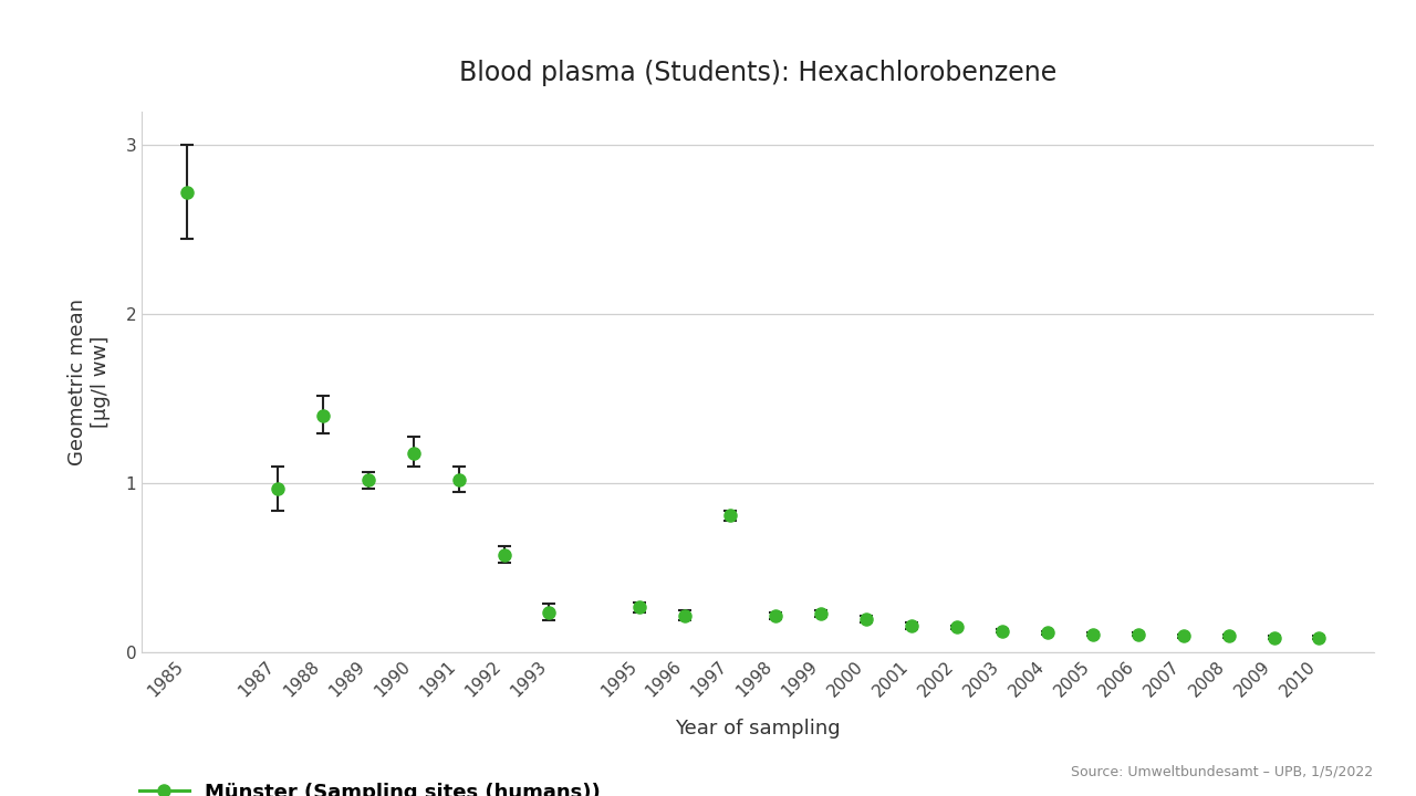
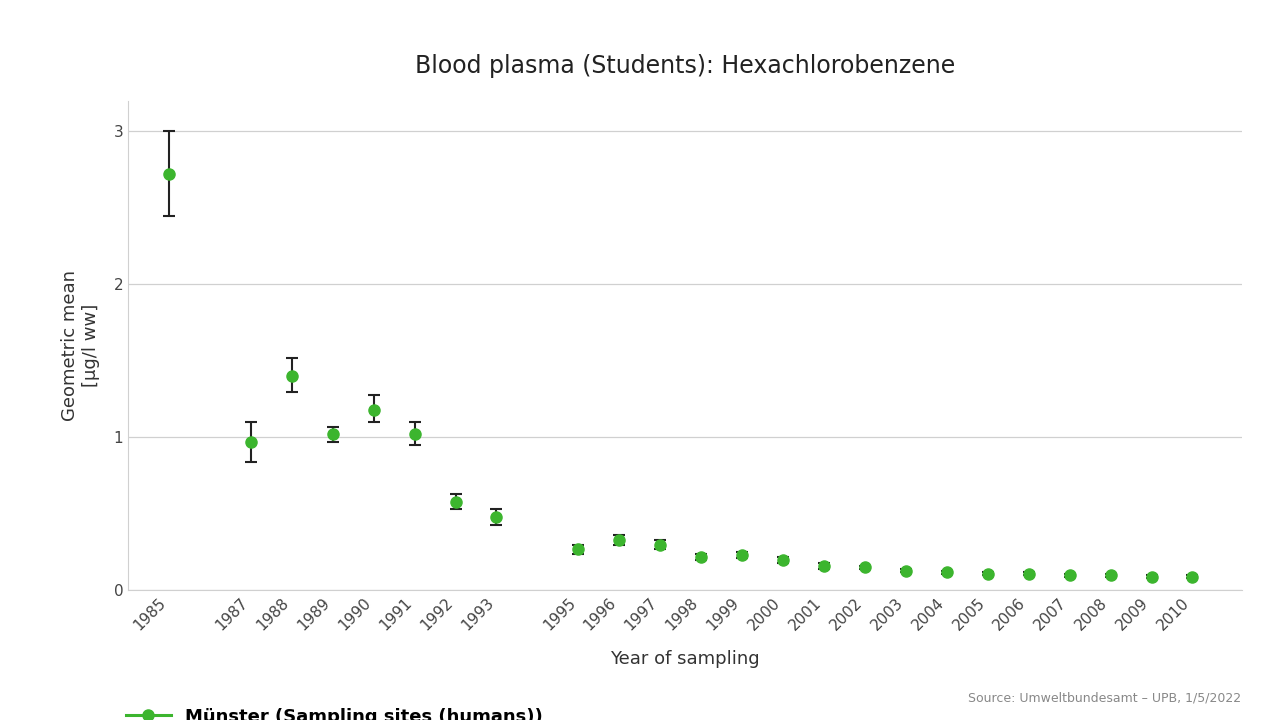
1993: 0.24 -> 0.48
1996: 0.22 -> 0.33
1997: 0.81 -> 0.30
